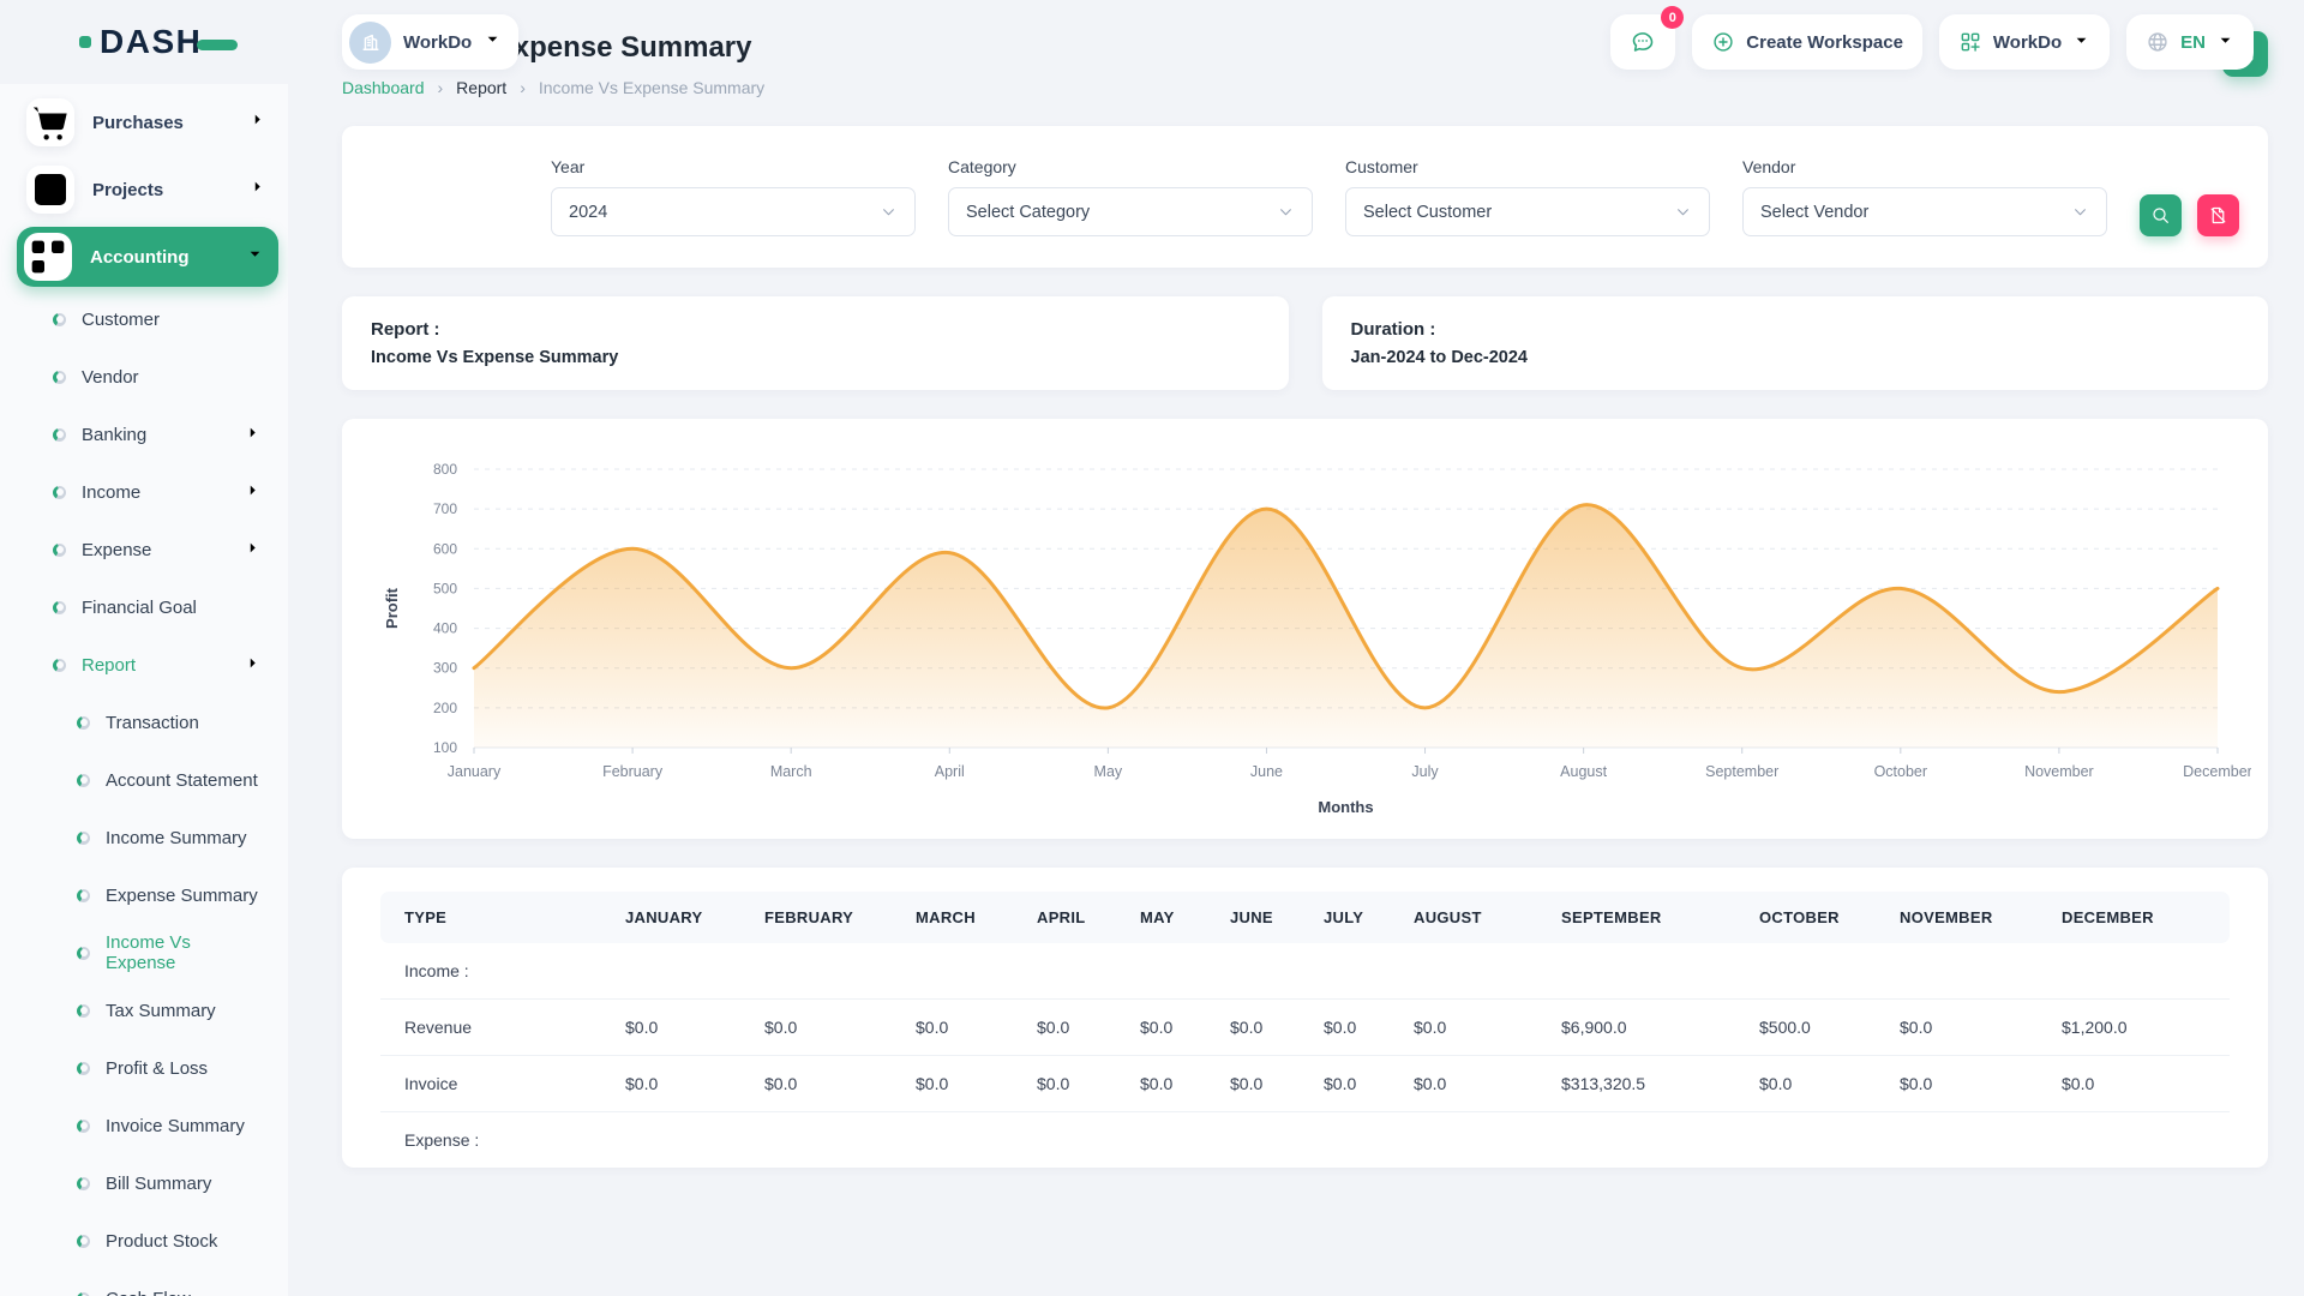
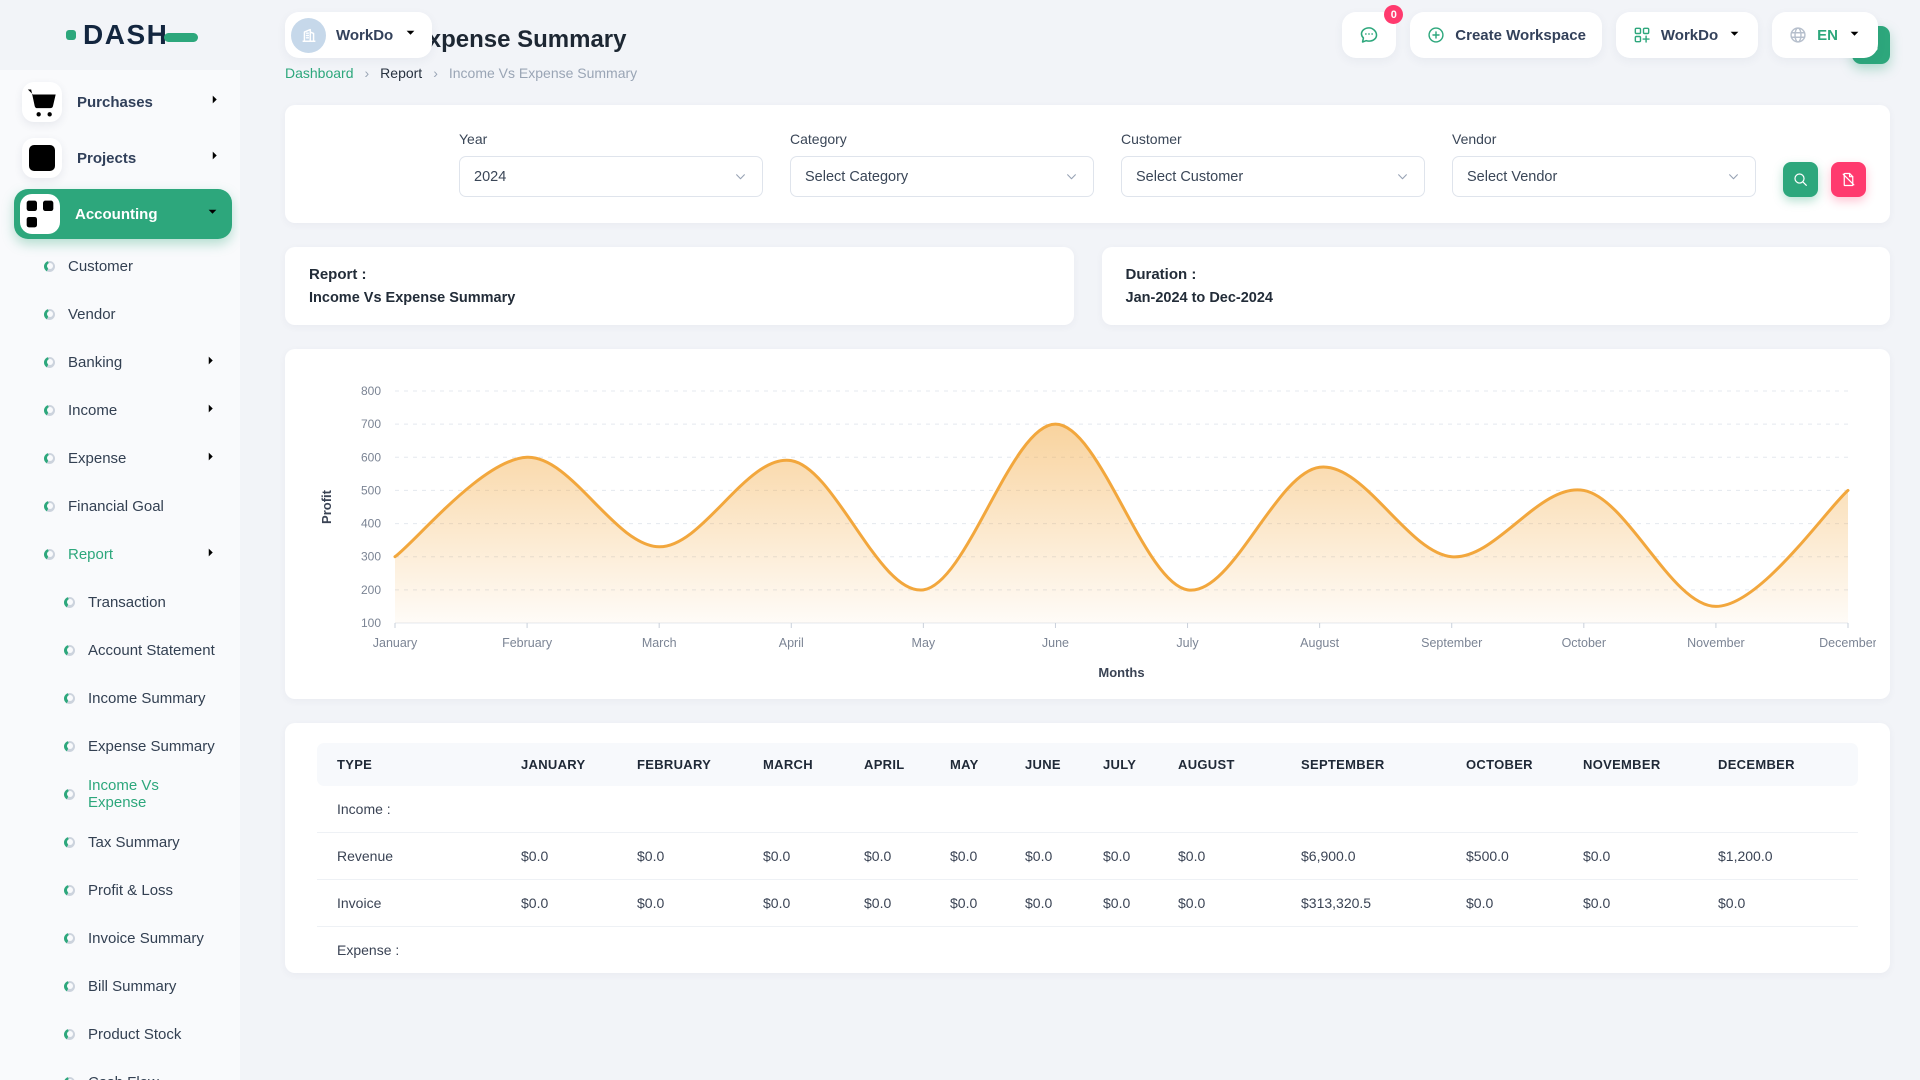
March: 300 -> 330
August: 710 -> 570
November: 240 -> 150
